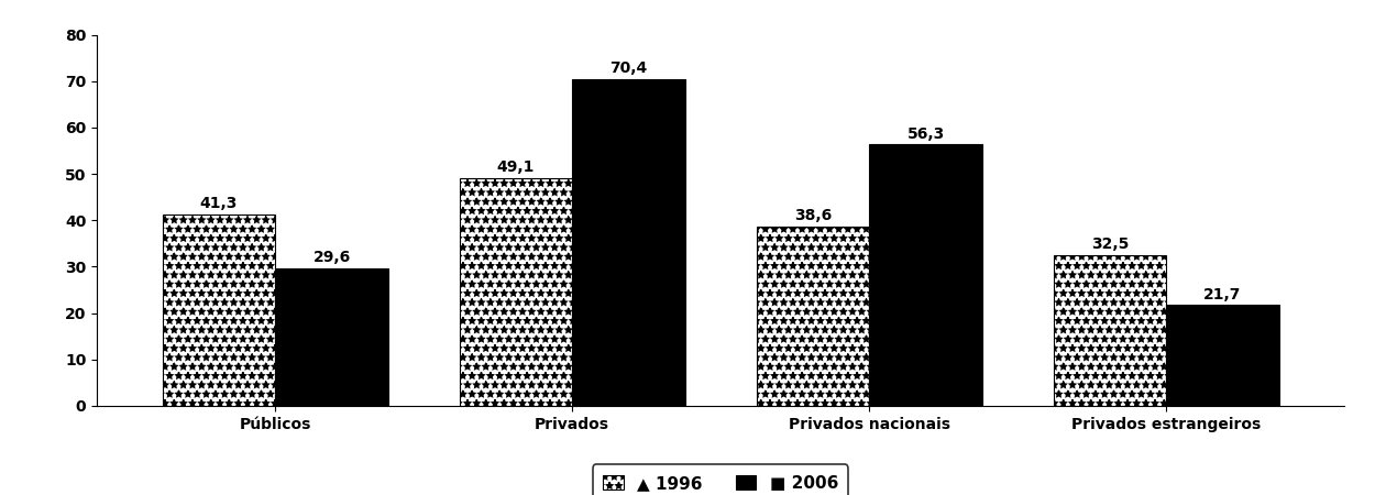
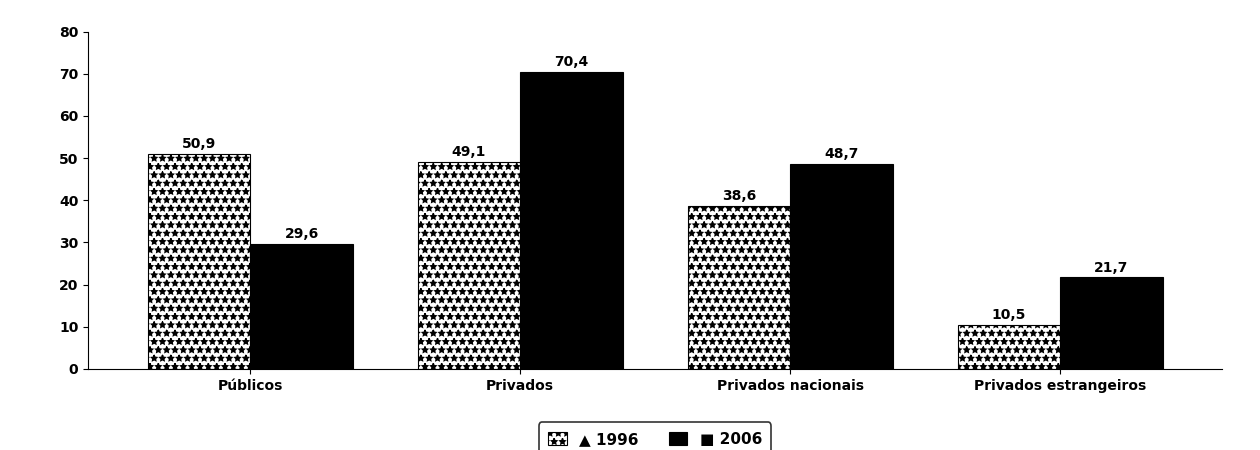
▲ 1996/Públicos: 41,3 -> 50,9
■ 2006/Privados nacionais: 56,3 -> 48,7
▲ 1996/Privados estrangeiros: 32,5 -> 10,5
